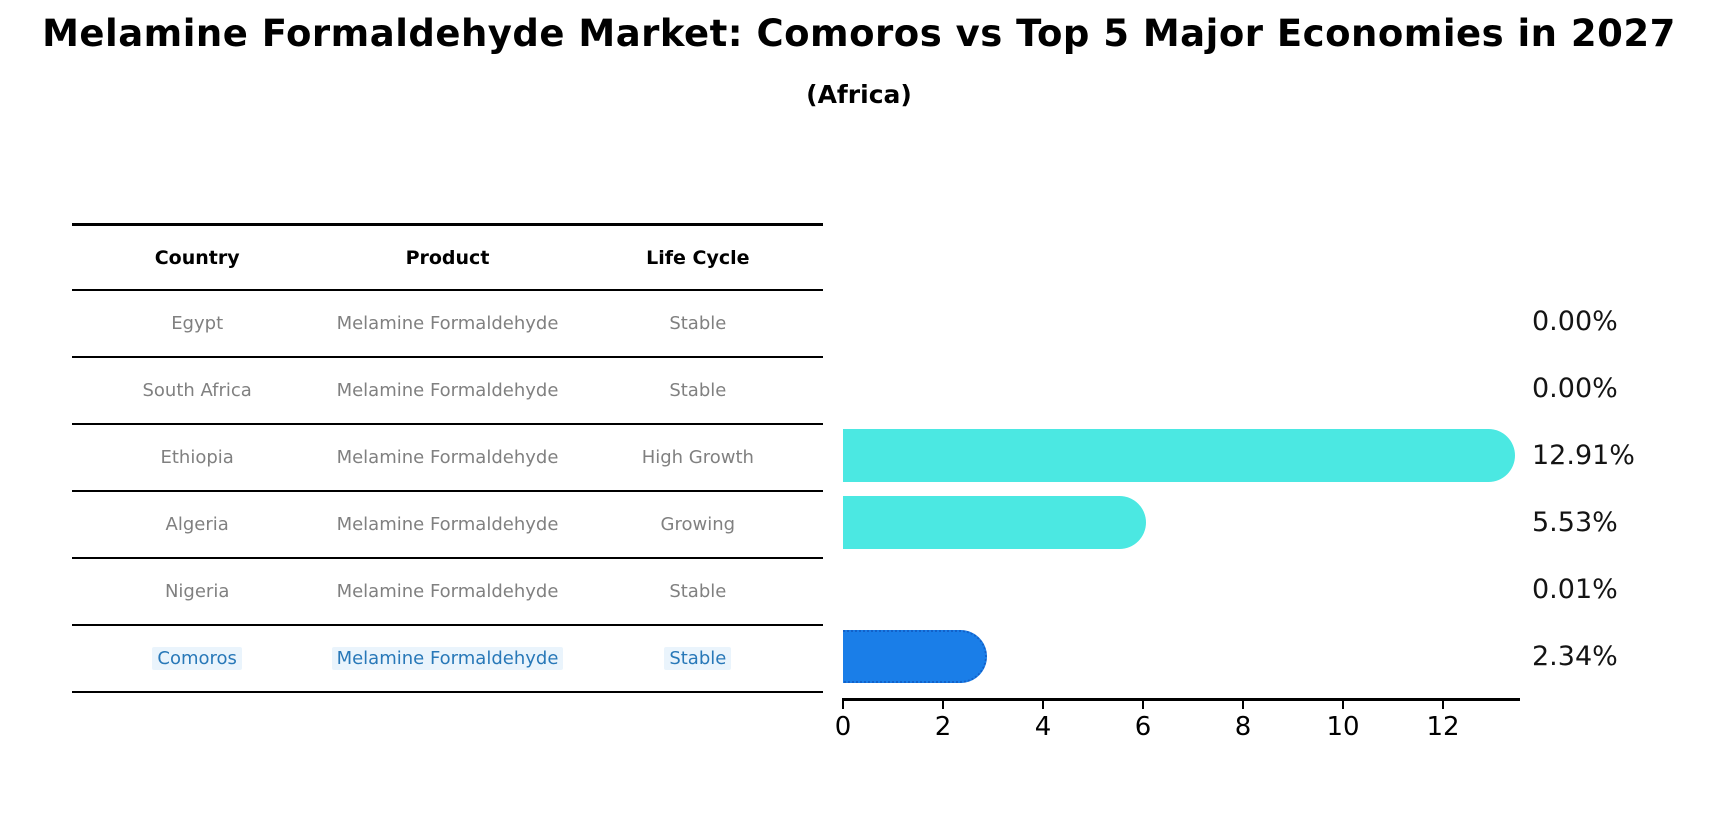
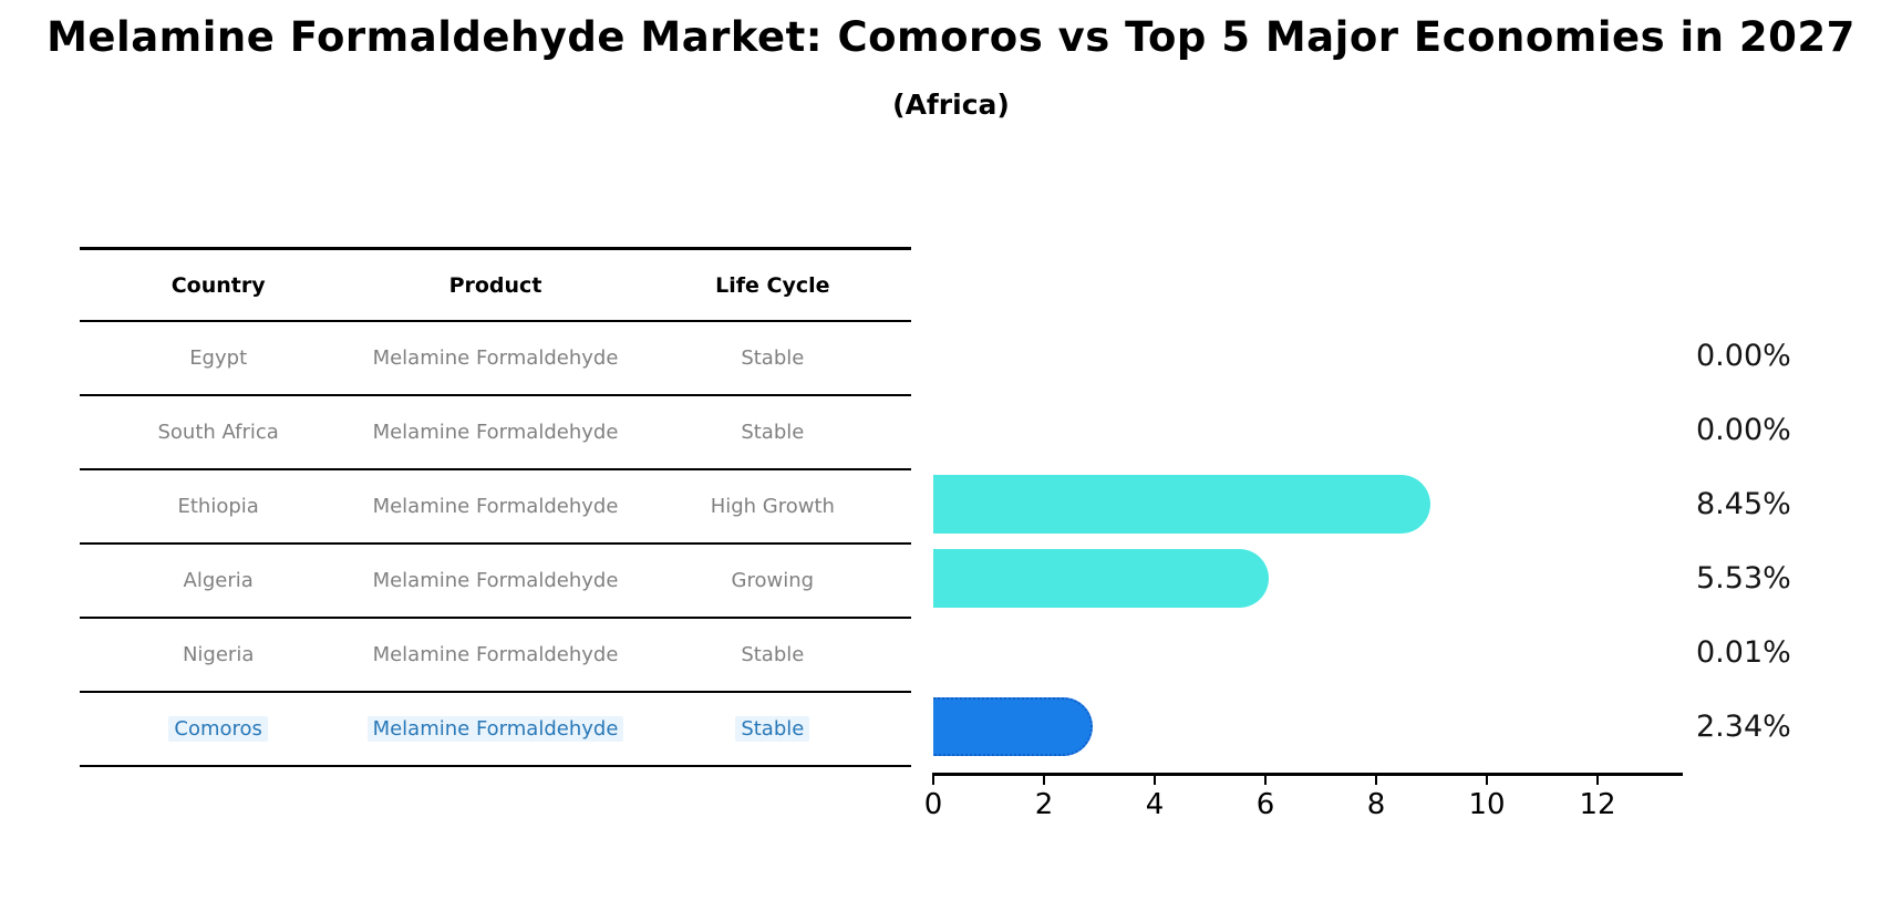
Ethiopia: 12.91% -> 8.45%
